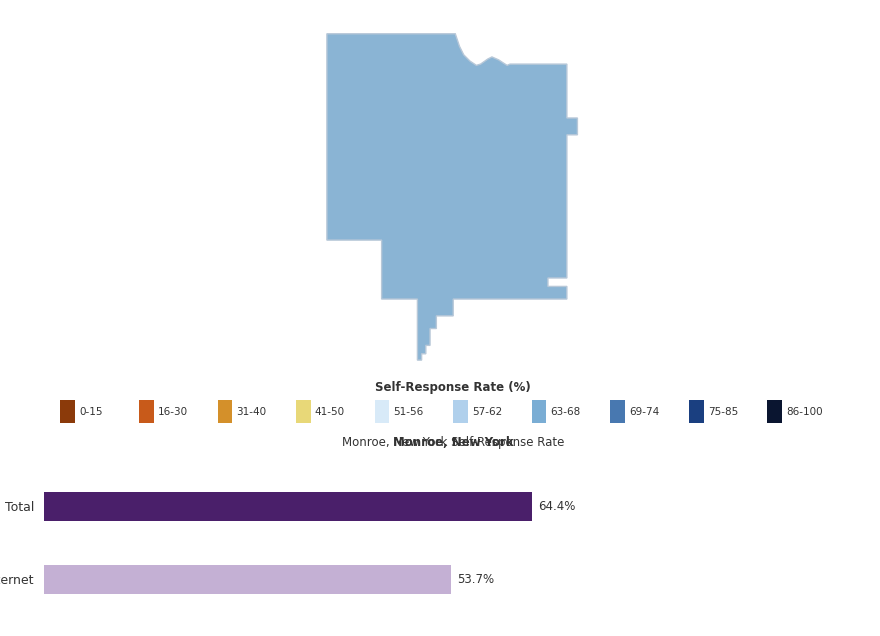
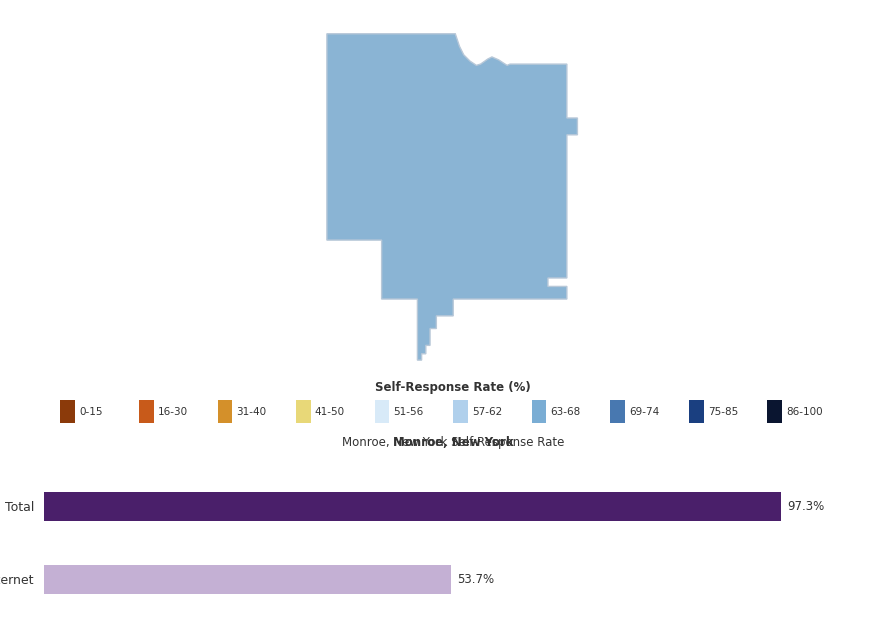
Total: 64.4% -> 97.3%
